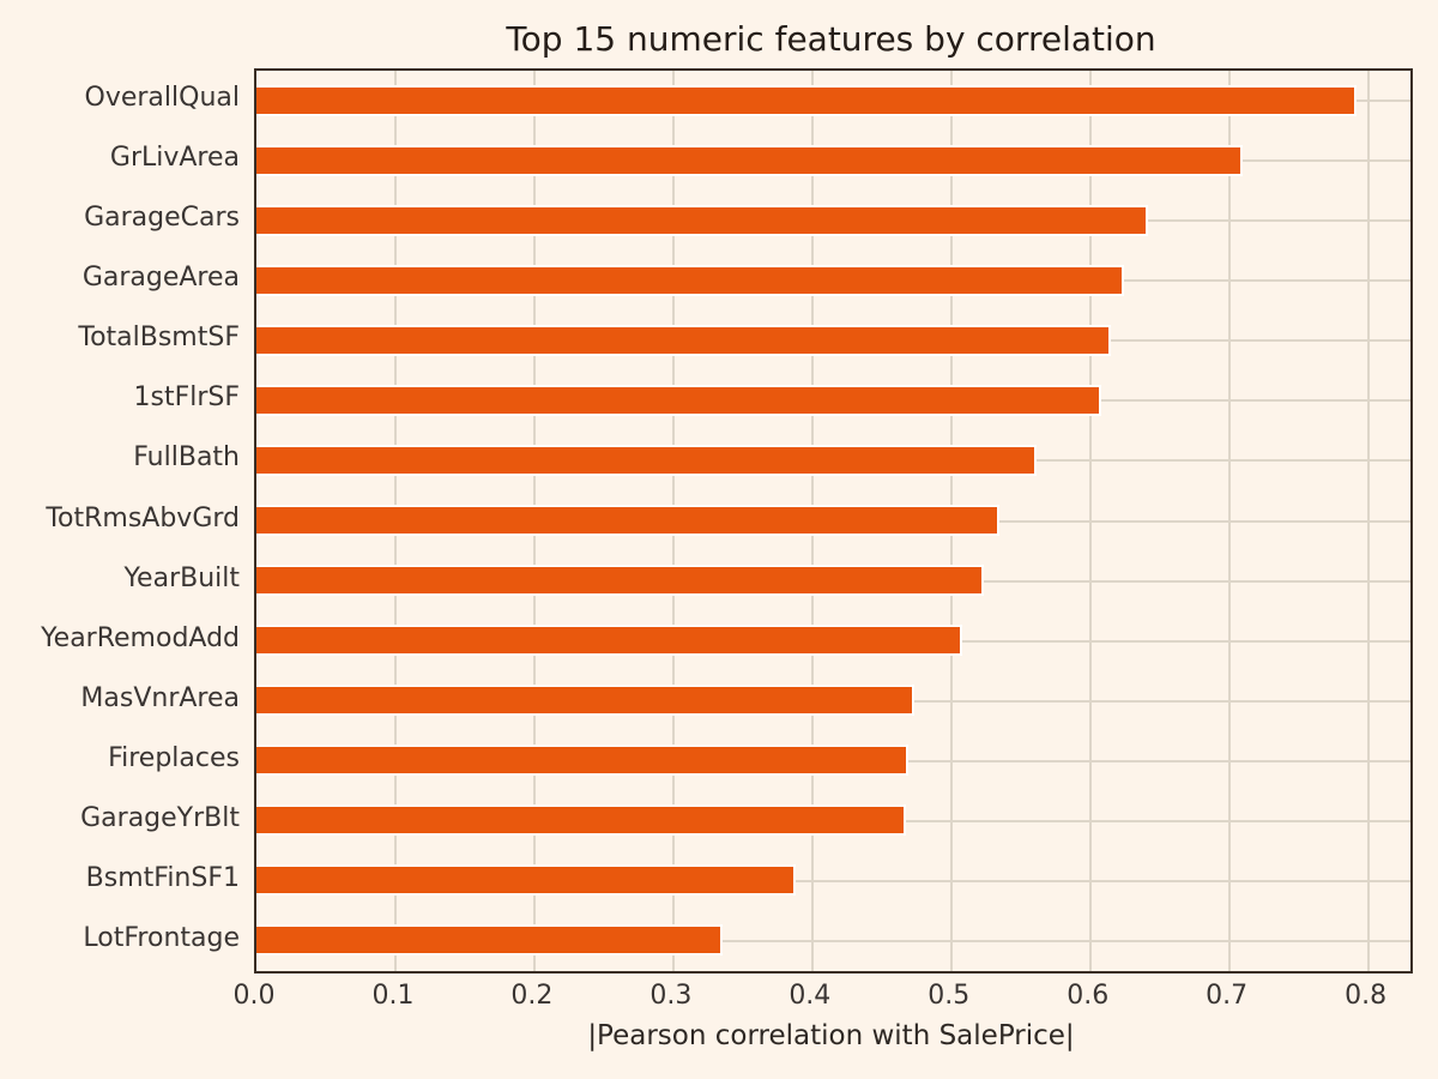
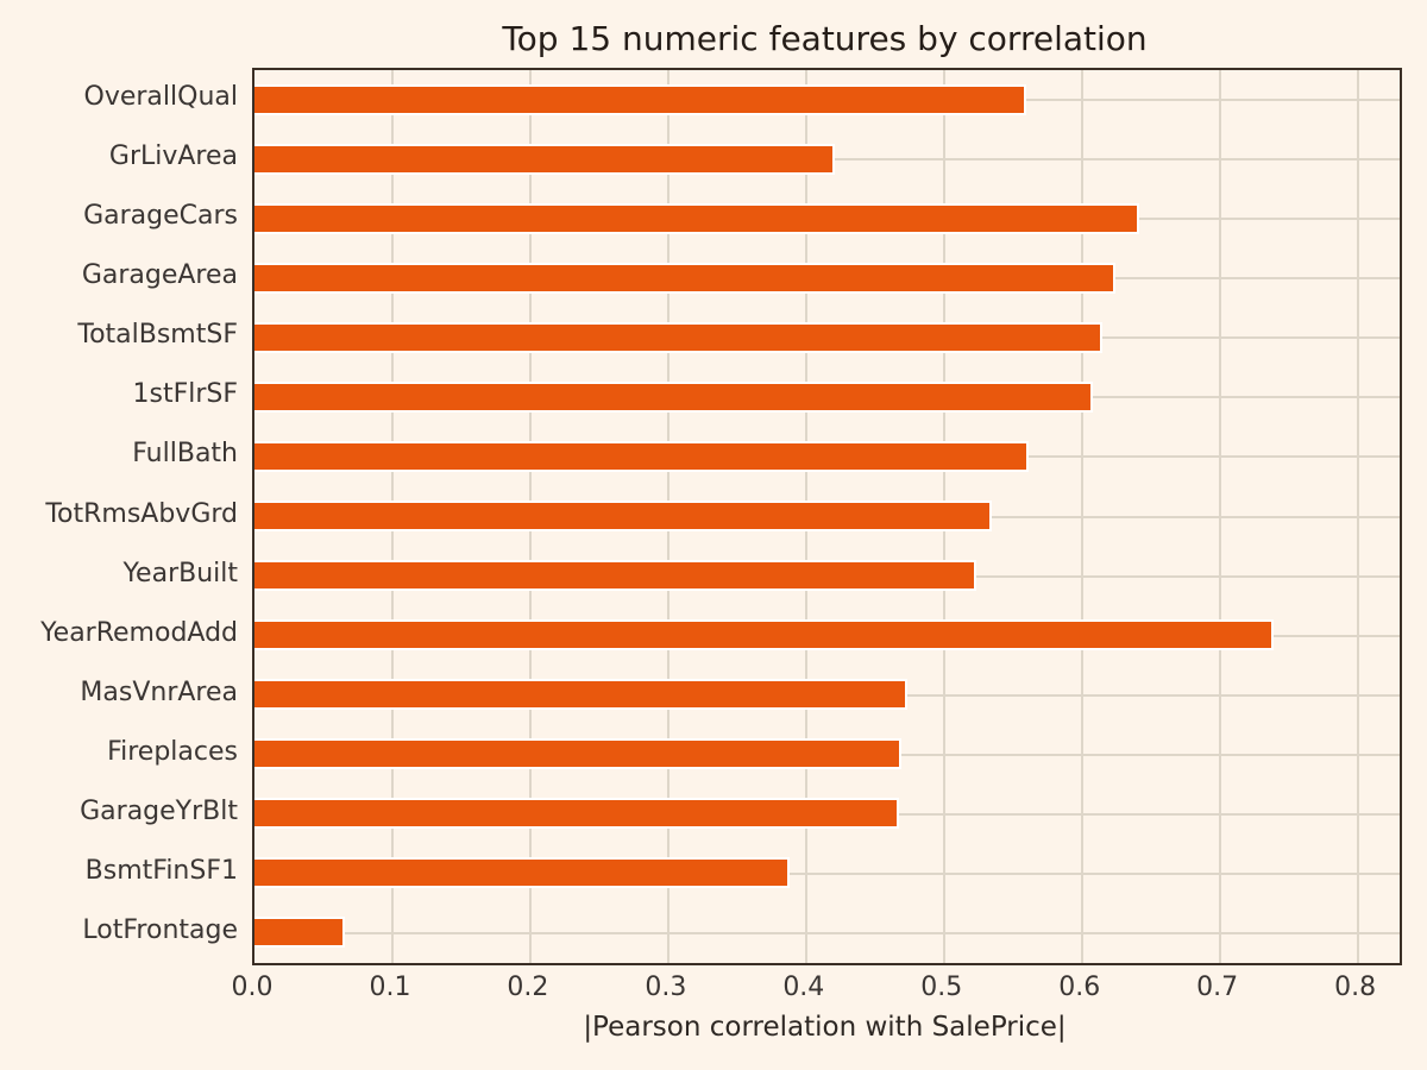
OverallQual: 0.790 -> 0.558
GrLivArea: 0.708 -> 0.419
YearRemodAdd: 0.506 -> 0.737
LotFrontage: 0.334 -> 0.064
